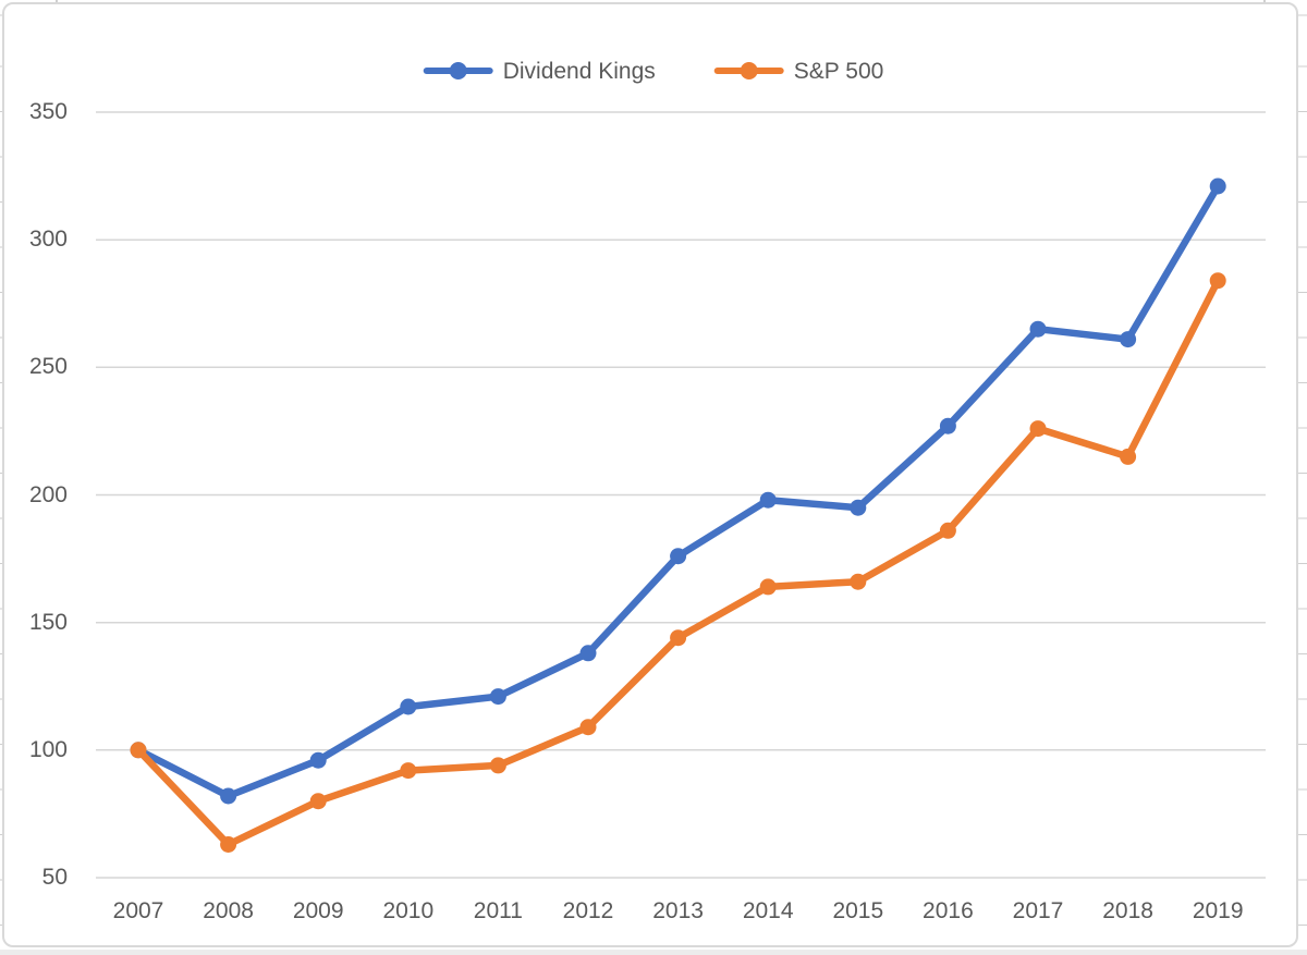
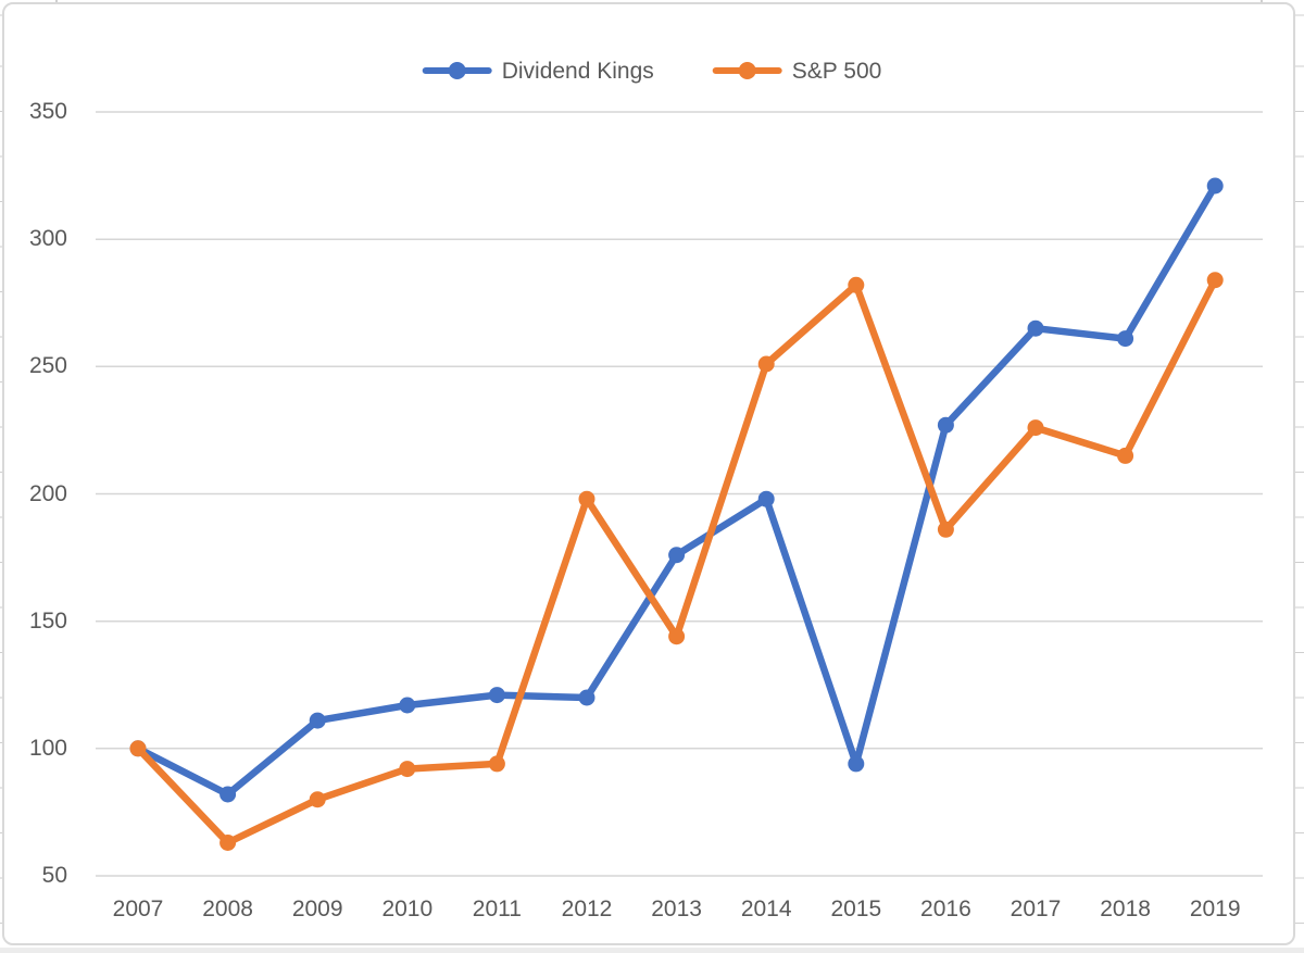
Dividend Kings/2009: 96 -> 111
Dividend Kings/2012: 138 -> 120
S&P 500/2012: 109 -> 198
S&P 500/2014: 164 -> 251
Dividend Kings/2015: 195 -> 94
S&P 500/2015: 166 -> 282
